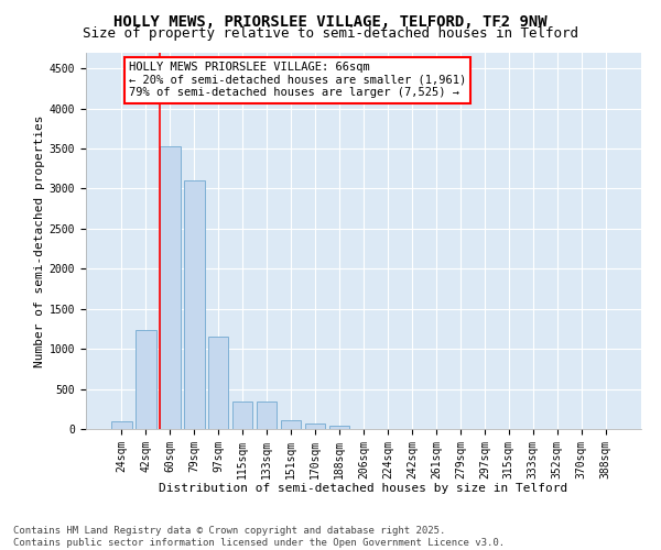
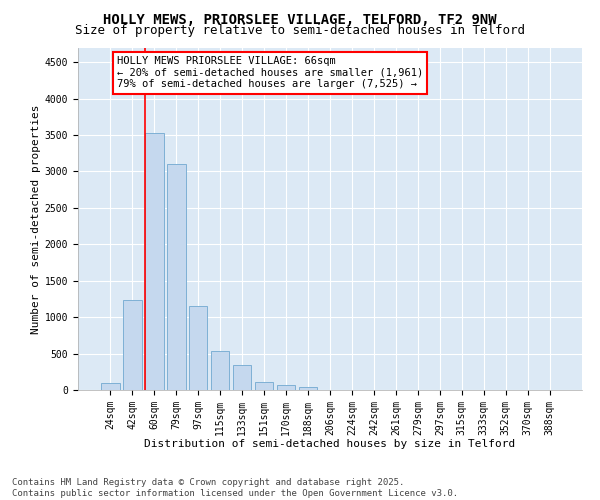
115sqm: 340 -> 540
